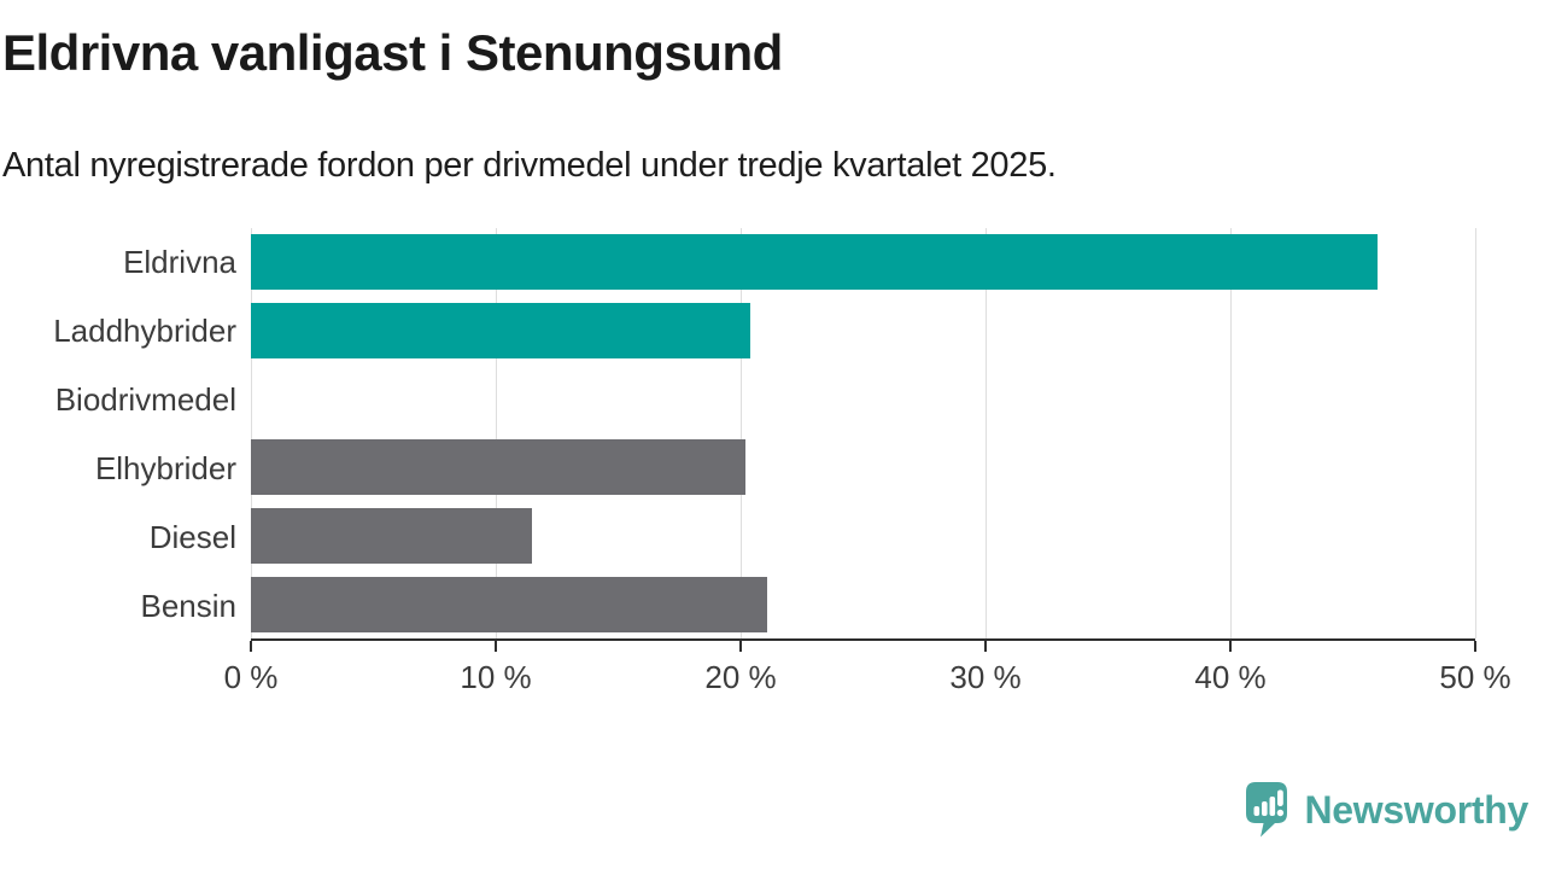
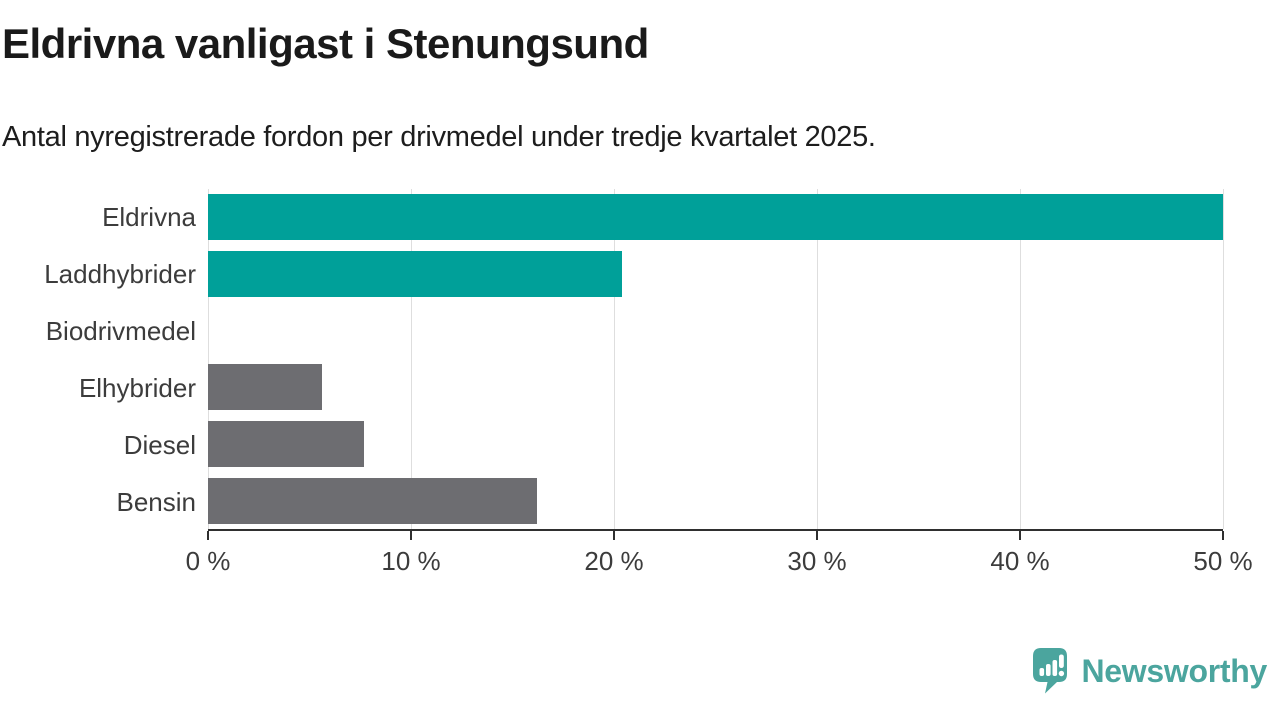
Eldrivna: 46.0% -> 50.0%
Elhybrider: 20.2% -> 5.6%
Diesel: 11.5% -> 7.7%
Bensin: 21.1% -> 16.2%
